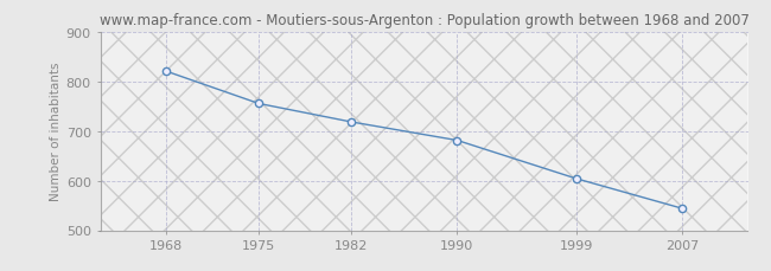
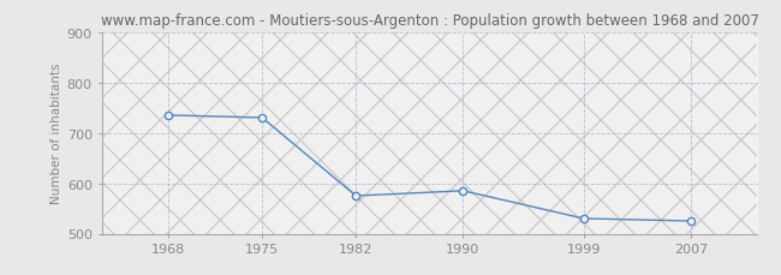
1968: 820 -> 735
1975: 755 -> 730
1982: 718 -> 575
1990: 681 -> 585
1999: 604 -> 530
2007: 544 -> 525
